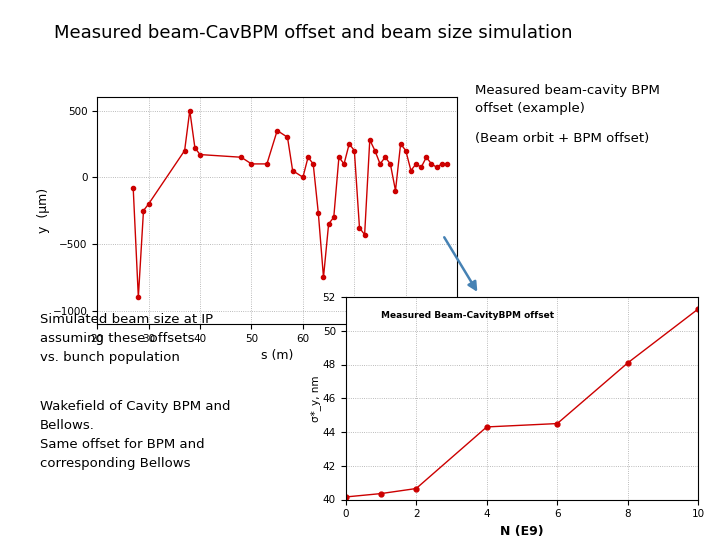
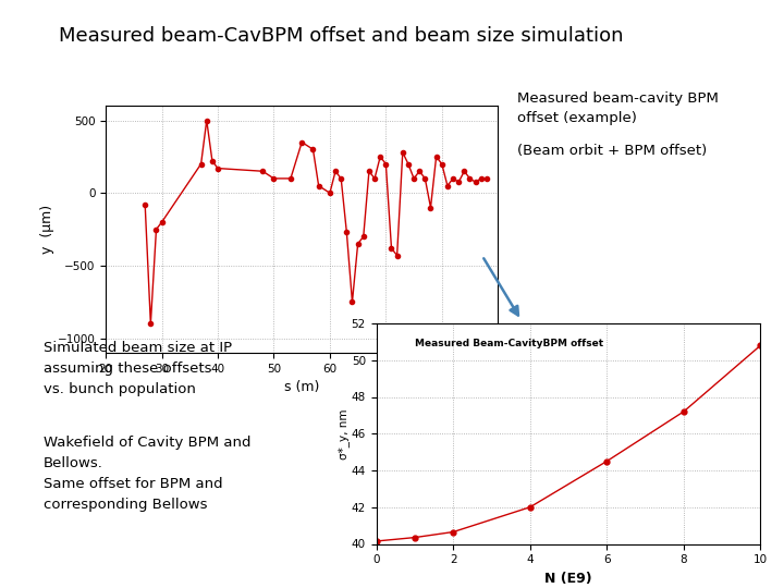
4: 44.3 -> 42.0
8: 48.1 -> 47.2
10: 51.3 -> 50.8
